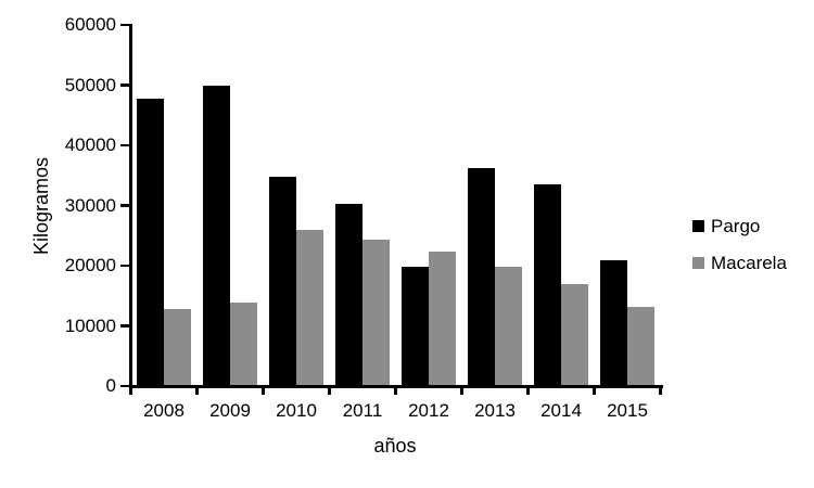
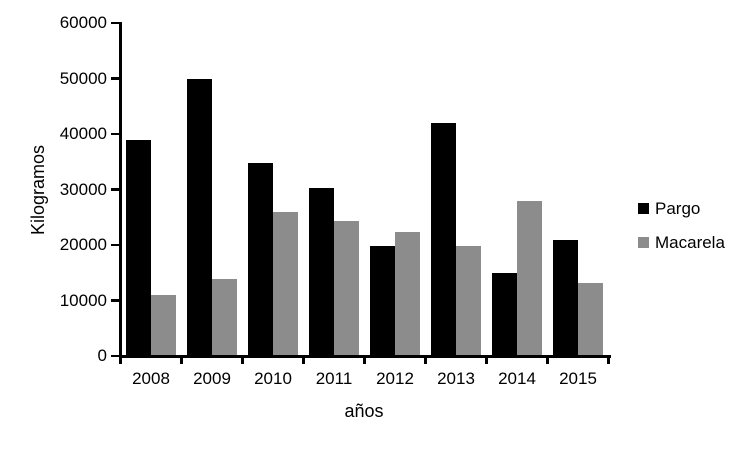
Pargo/2008: 48000 -> 39000
Macarela/2008: 13000 -> 11000
Pargo/2013: 36000 -> 42000
Pargo/2014: 34000 -> 15000
Macarela/2014: 17000 -> 28000
